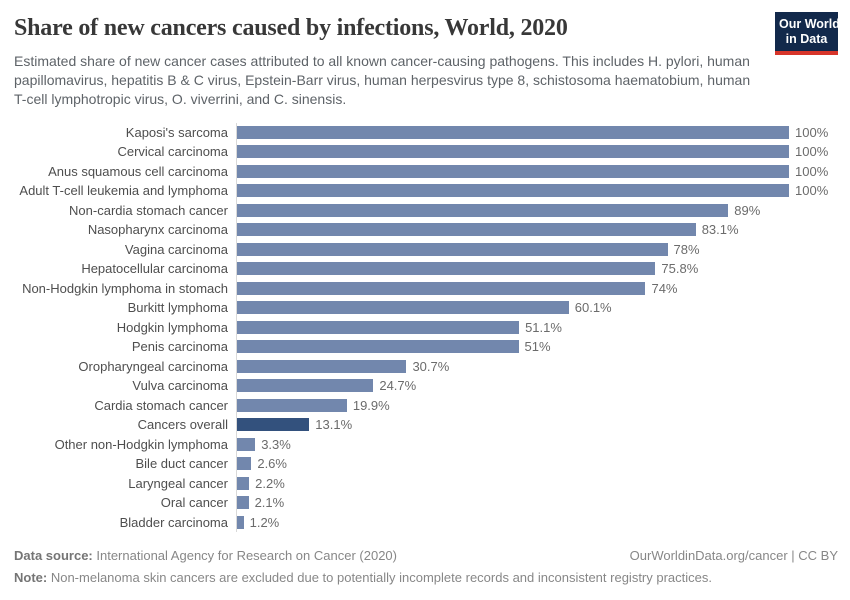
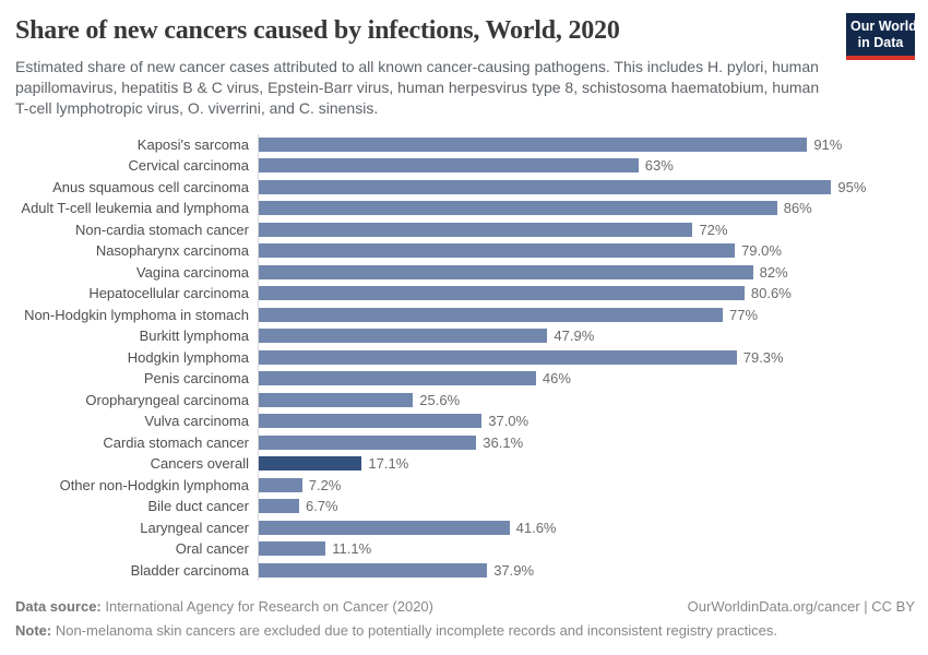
Kaposi's sarcoma: 100% -> 91%
Cervical carcinoma: 100% -> 63%
Anus squamous cell carcinoma: 100% -> 95%
Adult T-cell leukemia and lymphoma: 100% -> 86%
Non-cardia stomach cancer: 89% -> 72%
Nasopharynx carcinoma: 83.1% -> 79.0%
Vagina carcinoma: 78% -> 82%
Hepatocellular carcinoma: 75.8% -> 80.6%
Non-Hodgkin lymphoma in stomach: 74% -> 77%
Burkitt lymphoma: 60.1% -> 47.9%
Hodgkin lymphoma: 51.1% -> 79.3%
Penis carcinoma: 51% -> 46%
Oropharyngeal carcinoma: 30.7% -> 25.6%
Vulva carcinoma: 24.7% -> 37.0%
Cardia stomach cancer: 19.9% -> 36.1%
Cancers overall: 13.1% -> 17.1%
Other non-Hodgkin lymphoma: 3.3% -> 7.2%
Bile duct cancer: 2.6% -> 6.7%
Laryngeal cancer: 2.2% -> 41.6%
Oral cancer: 2.1% -> 11.1%
Bladder carcinoma: 1.2% -> 37.9%
